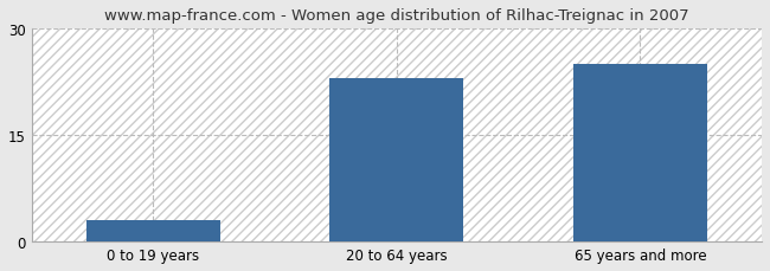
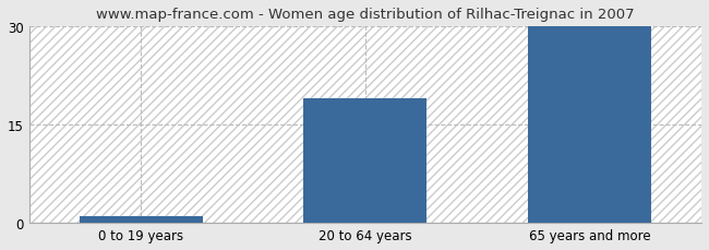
0 to 19 years: 3 -> 1
20 to 64 years: 23 -> 19
65 years and more: 25 -> 30
